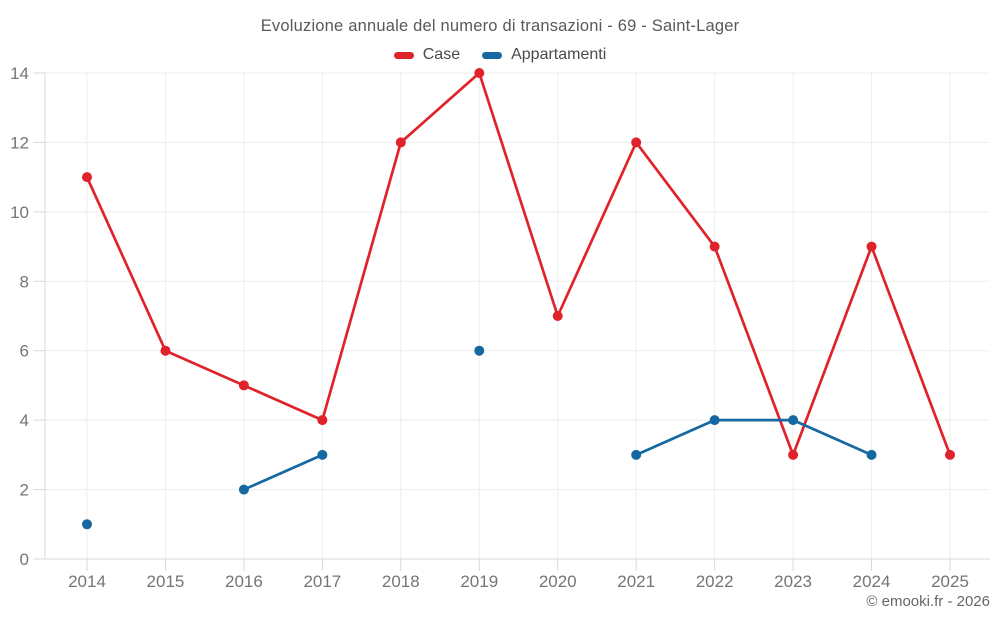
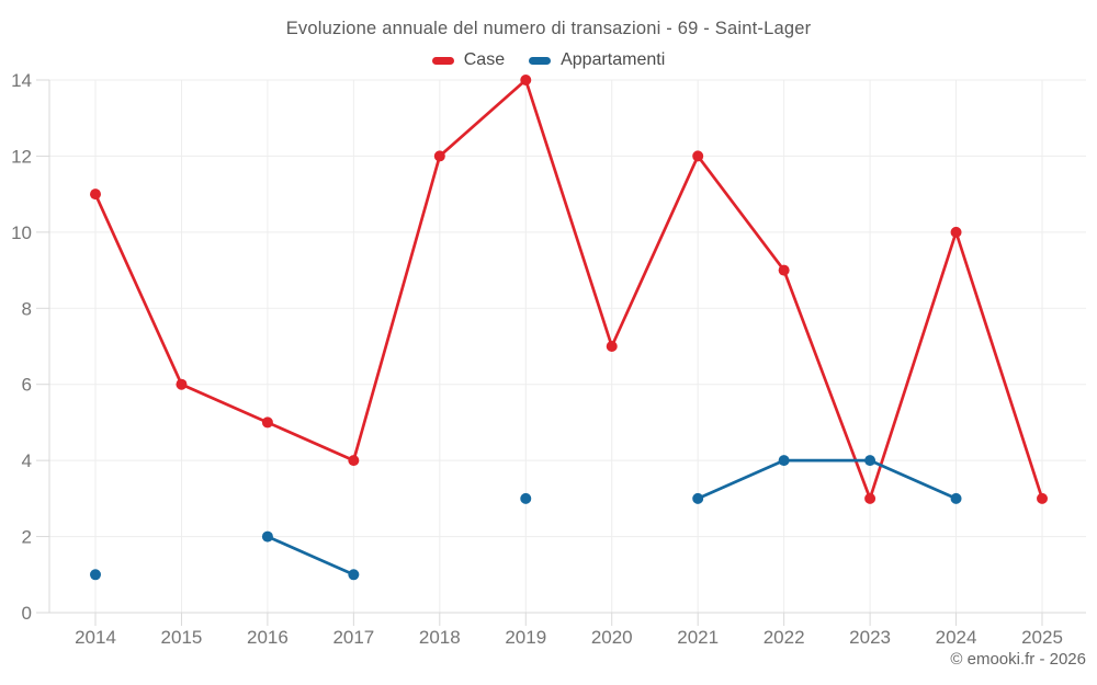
Appartamenti/2017: 3 -> 1
Appartamenti/2019: 6 -> 3
Case/2024: 9 -> 10
